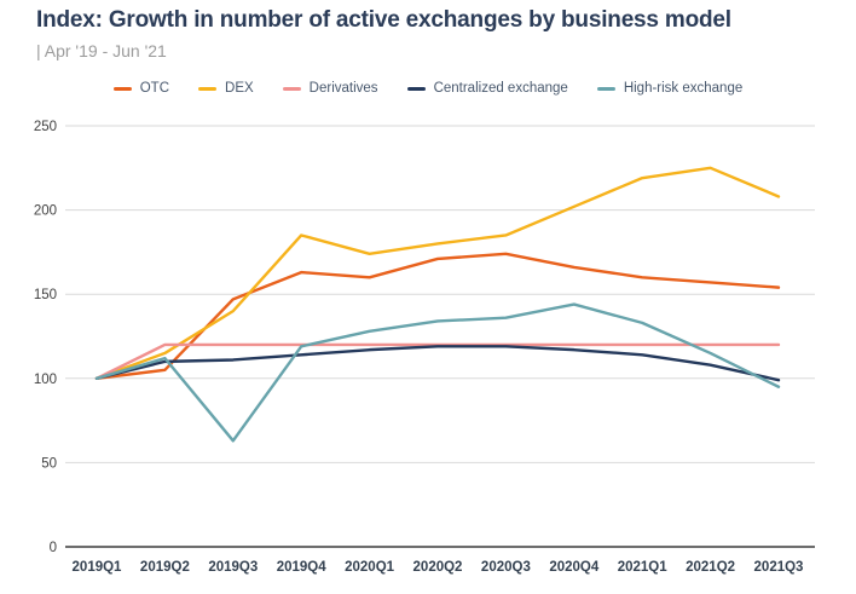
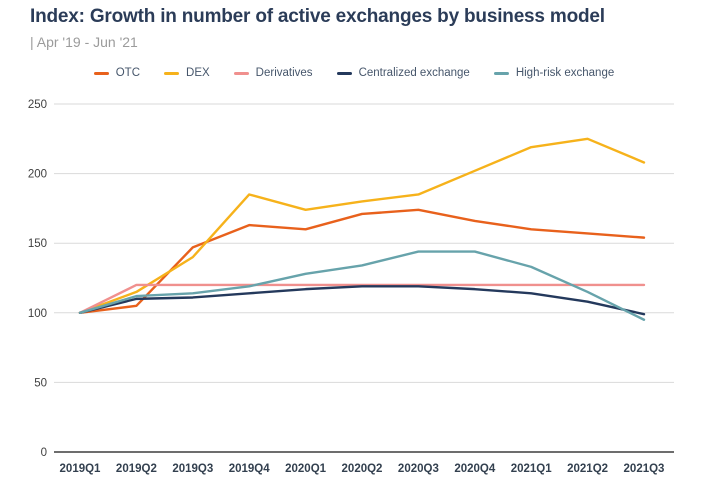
High-risk exchange/2019Q3: 63 -> 114
High-risk exchange/2020Q3: 136 -> 144
